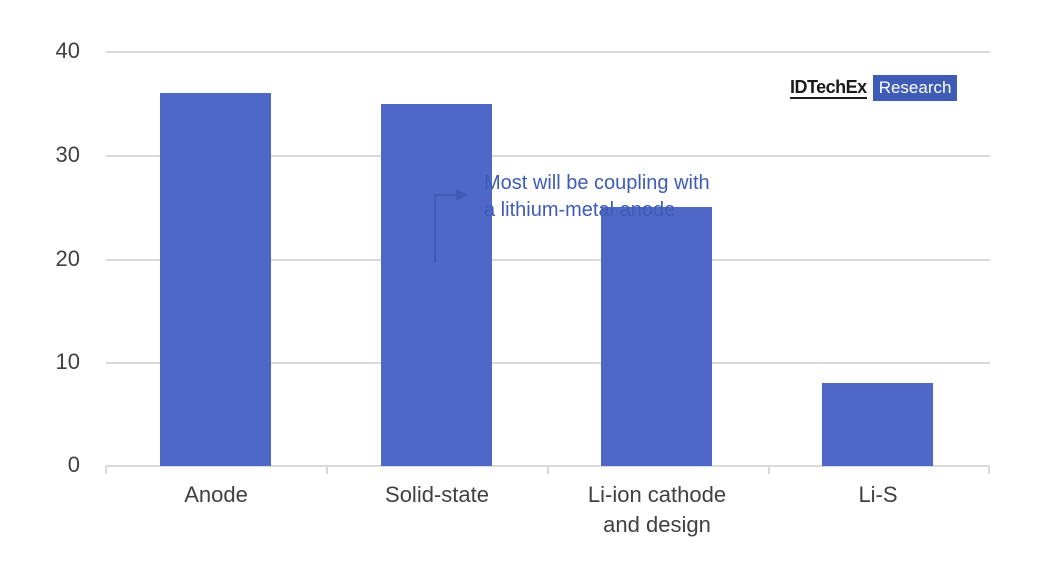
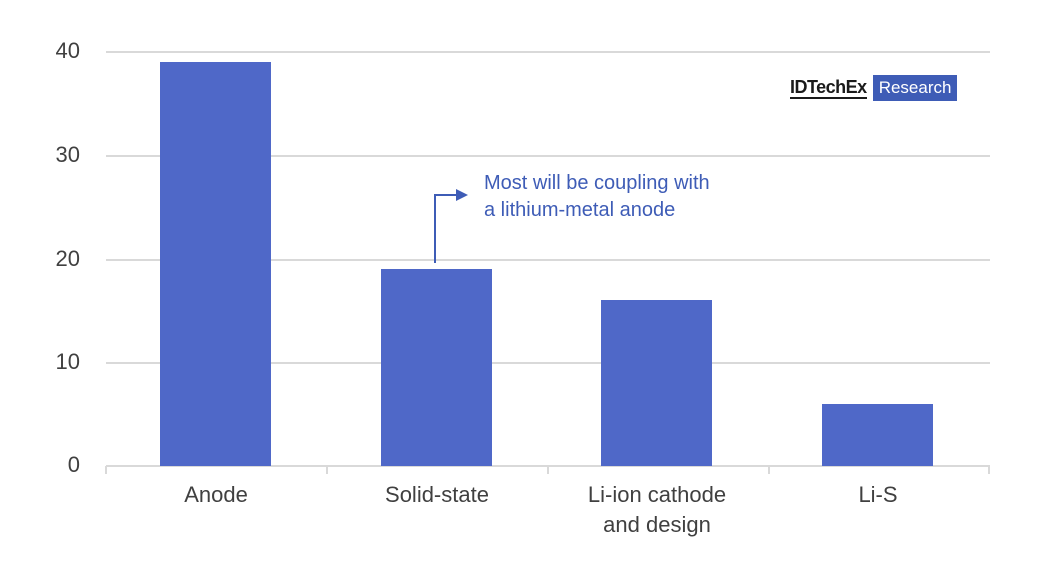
Anode: 36 -> 39
Solid-state: 35 -> 19
Li-ion cathode and design: 25 -> 16
Li-S: 8 -> 6
